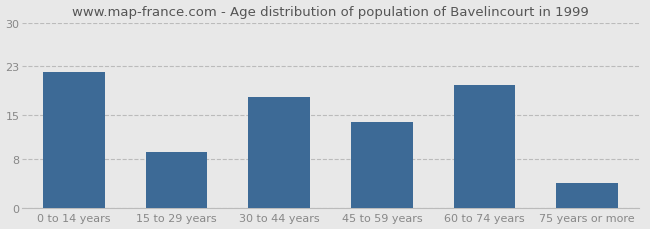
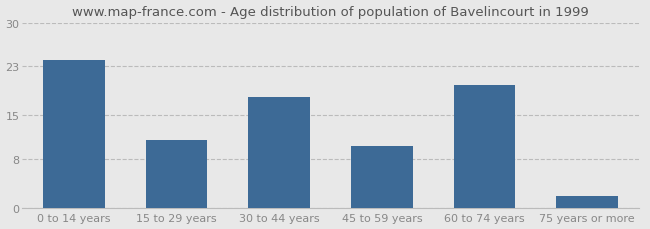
0 to 14 years: 22 -> 24
15 to 29 years: 9 -> 11
45 to 59 years: 14 -> 10
75 years or more: 4 -> 2
